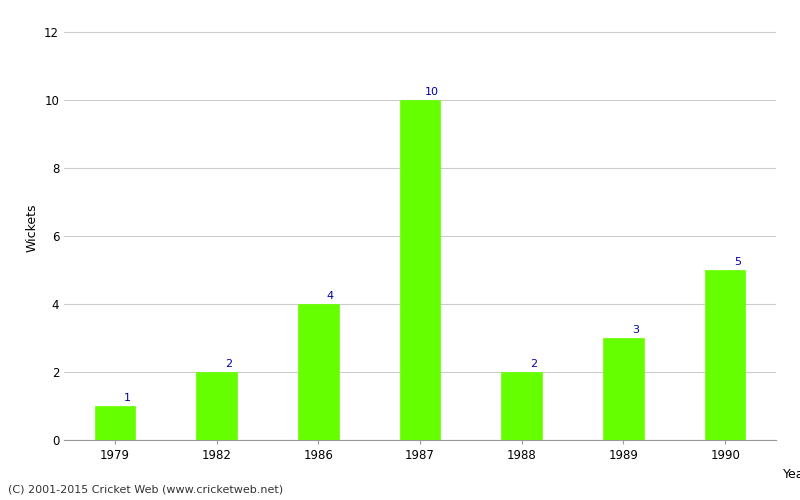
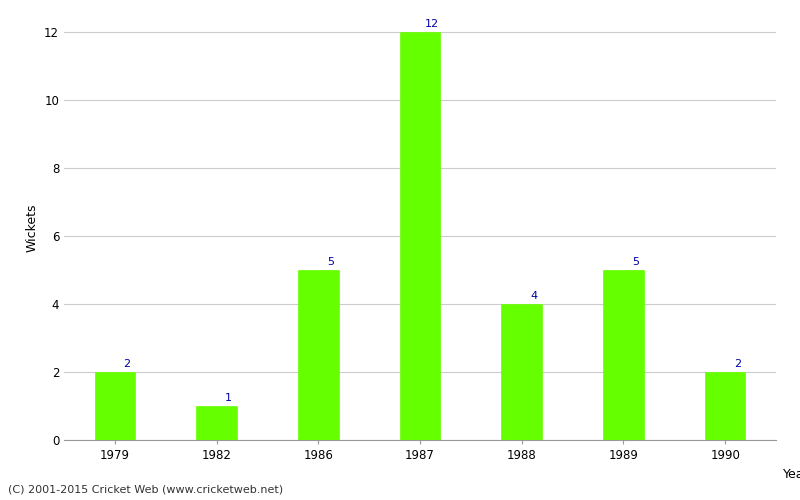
1979: 1 -> 2
1982: 2 -> 1
1986: 4 -> 5
1987: 10 -> 12
1988: 2 -> 4
1989: 3 -> 5
1990: 5 -> 2
